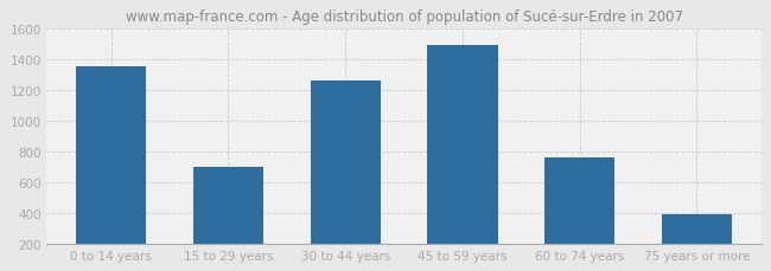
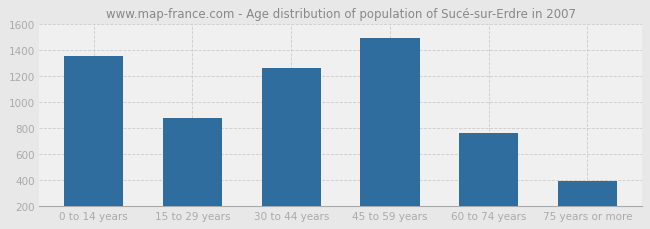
15 to 29 years: 700 -> 880
